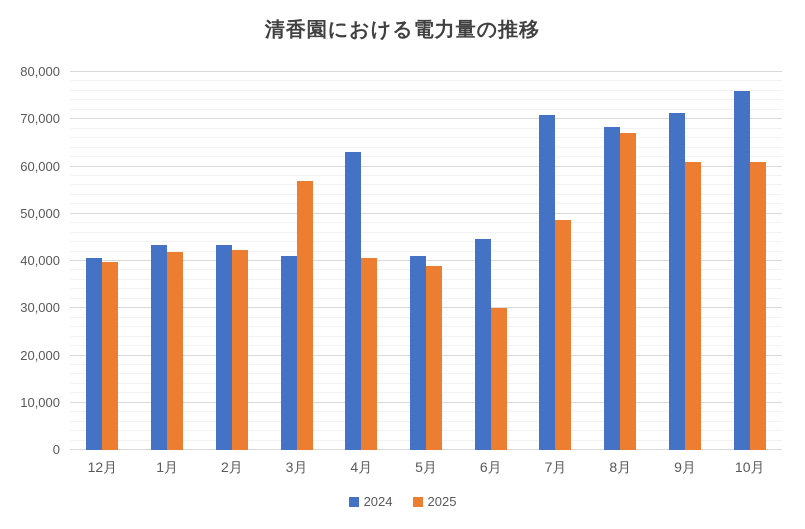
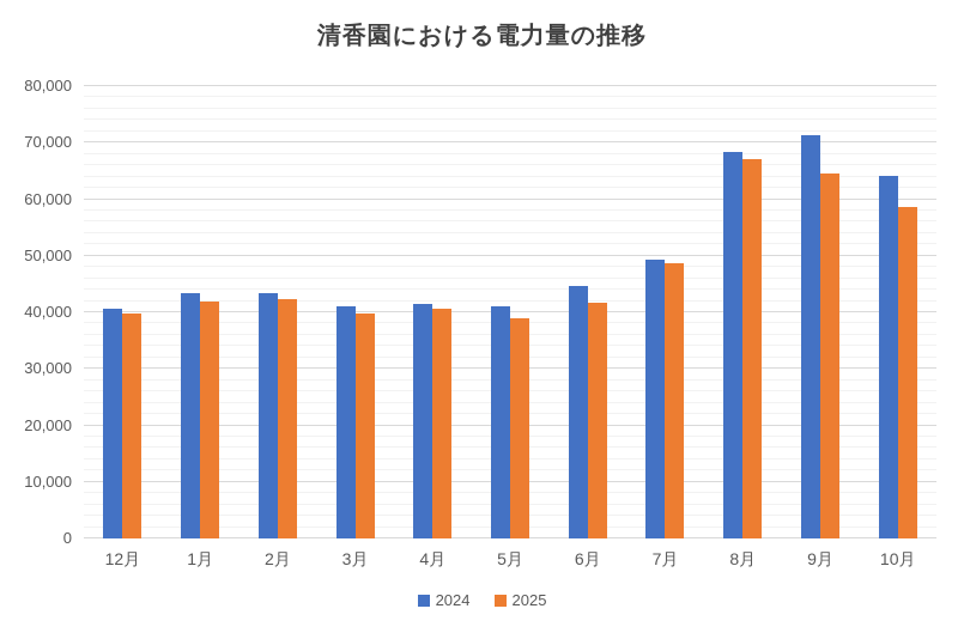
2025/3月: 57000 -> 40000
2024/4月: 63000 -> 41000
2025/6月: 30000 -> 42000
2024/7月: 71000 -> 49000
2025/9月: 61000 -> 64000
2024/10月: 76000 -> 64000
2025/10月: 61000 -> 59000
